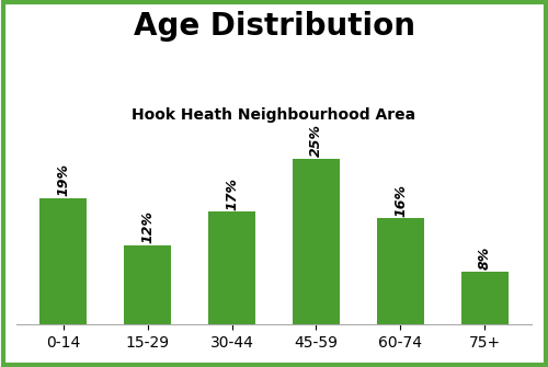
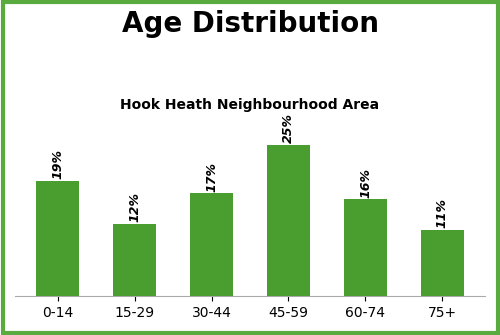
75+: 8% -> 11%
